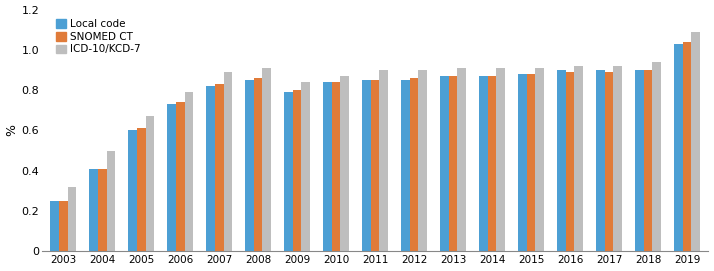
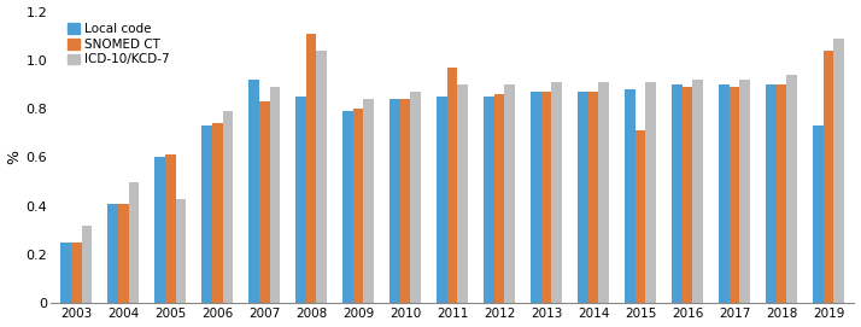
ICD-10/KCD-7/2005: 0.67 -> 0.43
Local code/2007: 0.82 -> 0.92
SNOMED CT/2008: 0.86 -> 1.11
ICD-10/KCD-7/2008: 0.91 -> 1.04
SNOMED CT/2011: 0.85 -> 0.97
SNOMED CT/2015: 0.88 -> 0.71
Local code/2019: 1.03 -> 0.73
